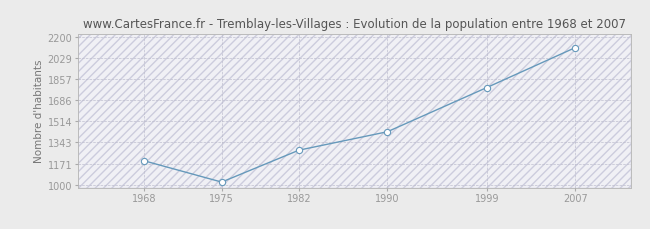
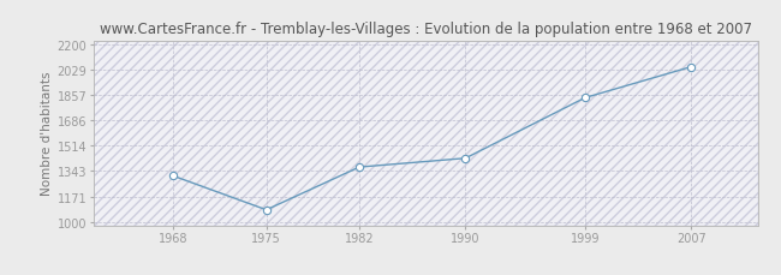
1968: 1190 -> 1310
1975: 1020 -> 1080
1982: 1280 -> 1370
1999: 1790 -> 1840
2007: 2120 -> 2050
